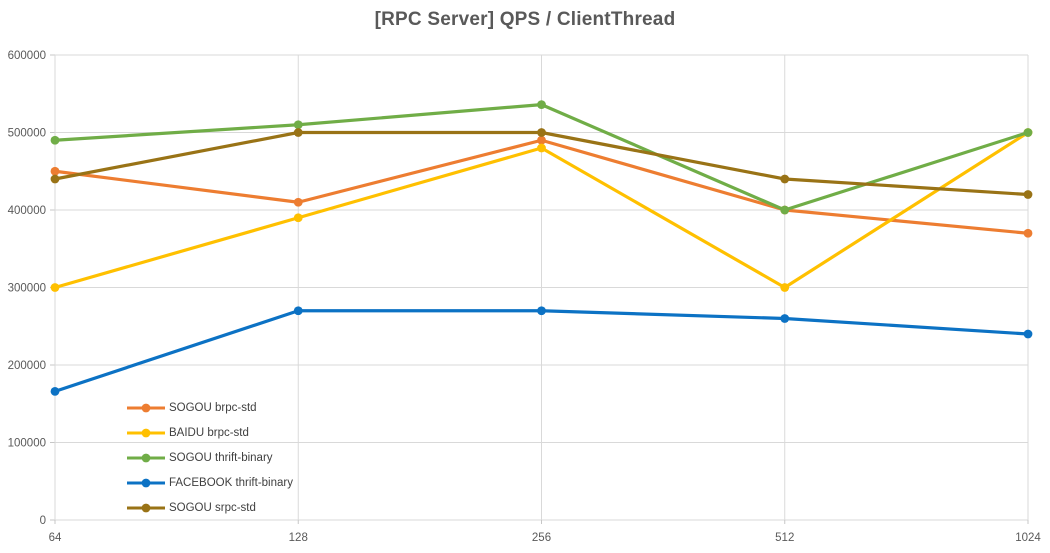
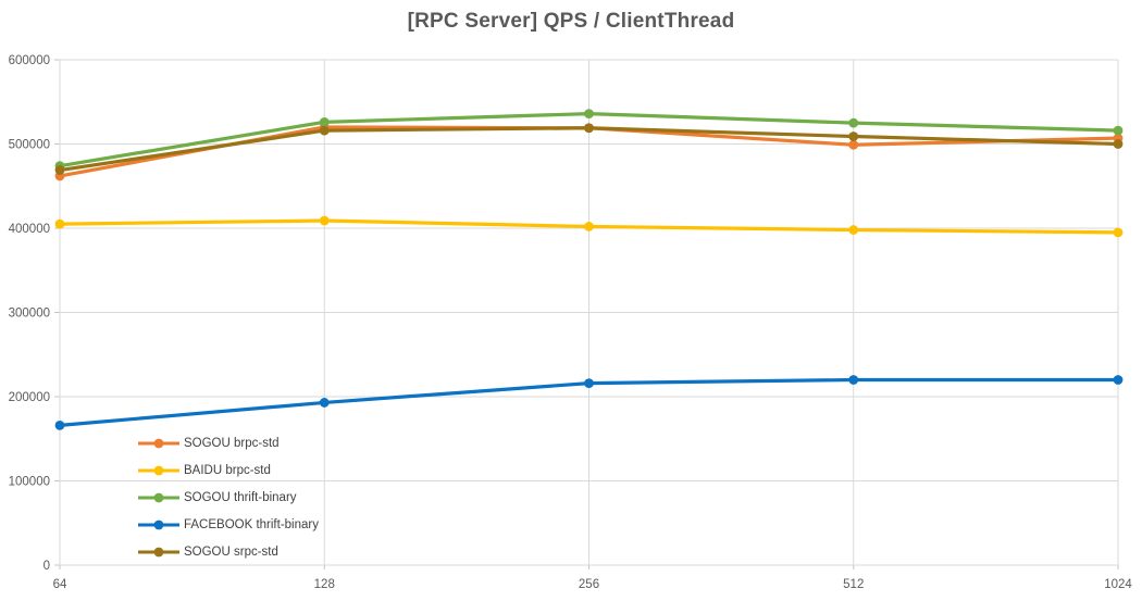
SOGOU brpc-std/64: 450000 -> 460000
BAIDU brpc-std/64: 300000 -> 400000
SOGOU thrift-binary/64: 490000 -> 470000
SOGOU srpc-std/64: 440000 -> 470000
SOGOU brpc-std/128: 410000 -> 520000
BAIDU brpc-std/128: 390000 -> 410000
SOGOU thrift-binary/128: 510000 -> 530000
FACEBOOK thrift-binary/128: 270000 -> 190000
SOGOU srpc-std/128: 500000 -> 520000
SOGOU brpc-std/256: 490000 -> 520000
BAIDU brpc-std/256: 480000 -> 400000
FACEBOOK thrift-binary/256: 270000 -> 220000
SOGOU srpc-std/256: 500000 -> 520000
SOGOU brpc-std/512: 400000 -> 500000
BAIDU brpc-std/512: 300000 -> 400000
SOGOU thrift-binary/512: 400000 -> 520000
FACEBOOK thrift-binary/512: 260000 -> 220000
SOGOU srpc-std/512: 440000 -> 510000
SOGOU brpc-std/1024: 370000 -> 510000
BAIDU brpc-std/1024: 500000 -> 400000
SOGOU thrift-binary/1024: 500000 -> 520000
FACEBOOK thrift-binary/1024: 240000 -> 220000
SOGOU srpc-std/1024: 420000 -> 500000
